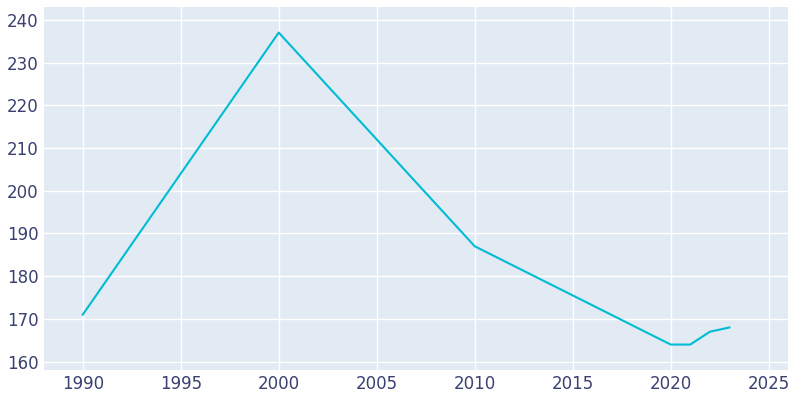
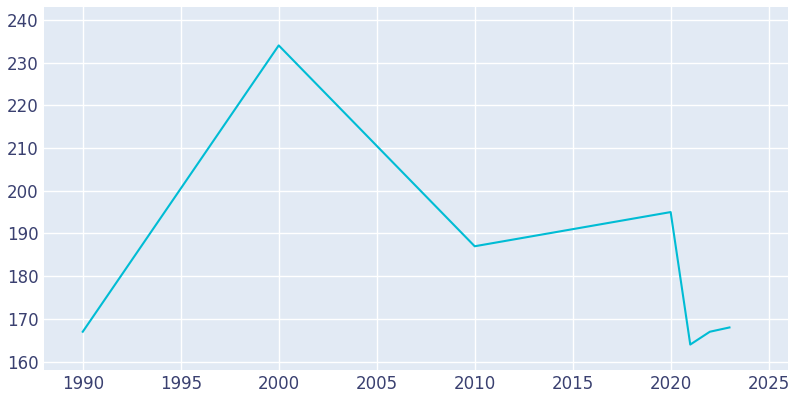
1990: 171 -> 167
2000: 237 -> 234
2020: 164 -> 195
